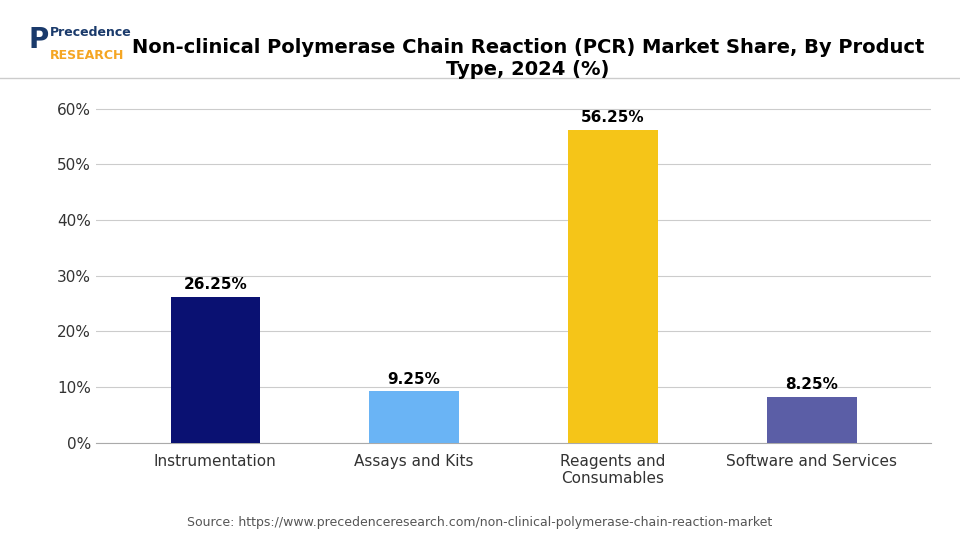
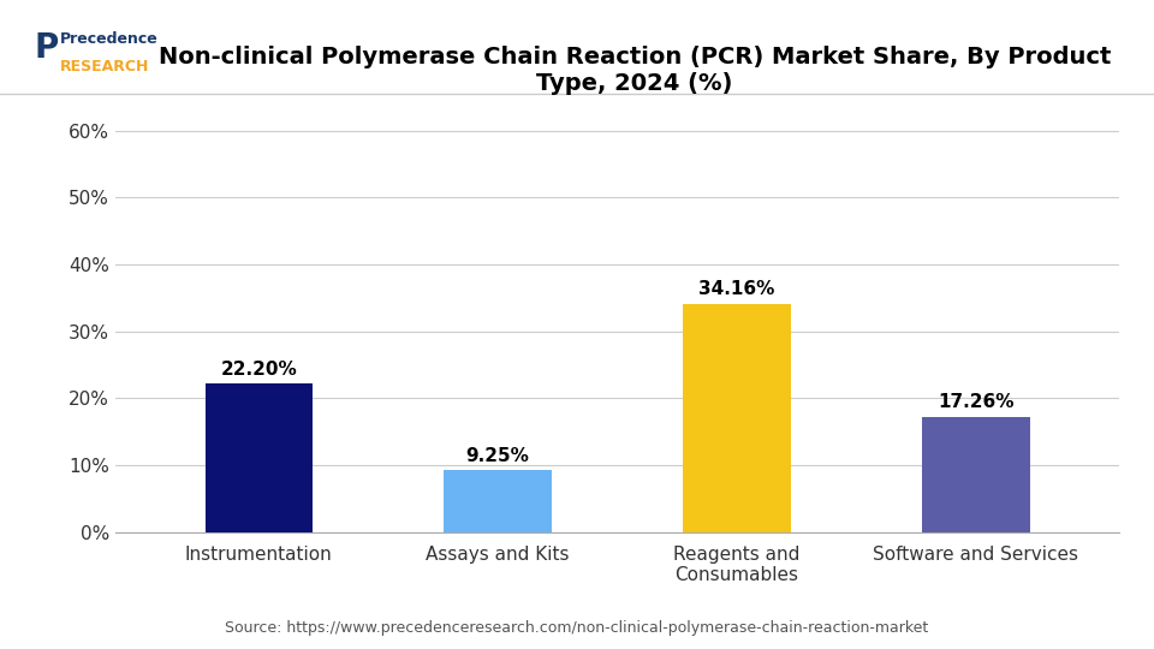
Instrumentation: 26.25% -> 22.20%
Reagents and Consumables: 56.25% -> 34.16%
Software and Services: 8.25% -> 17.26%
